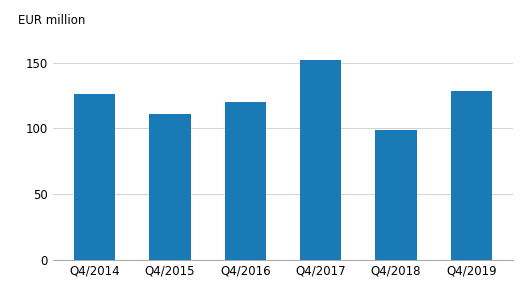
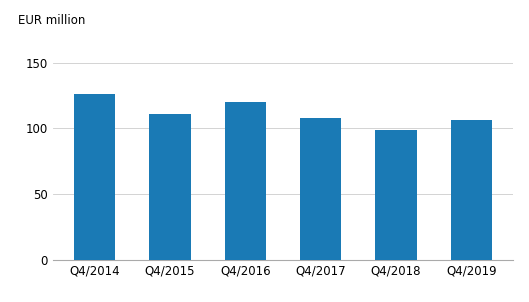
Q4/2017: 152 -> 108
Q4/2019: 128 -> 106
